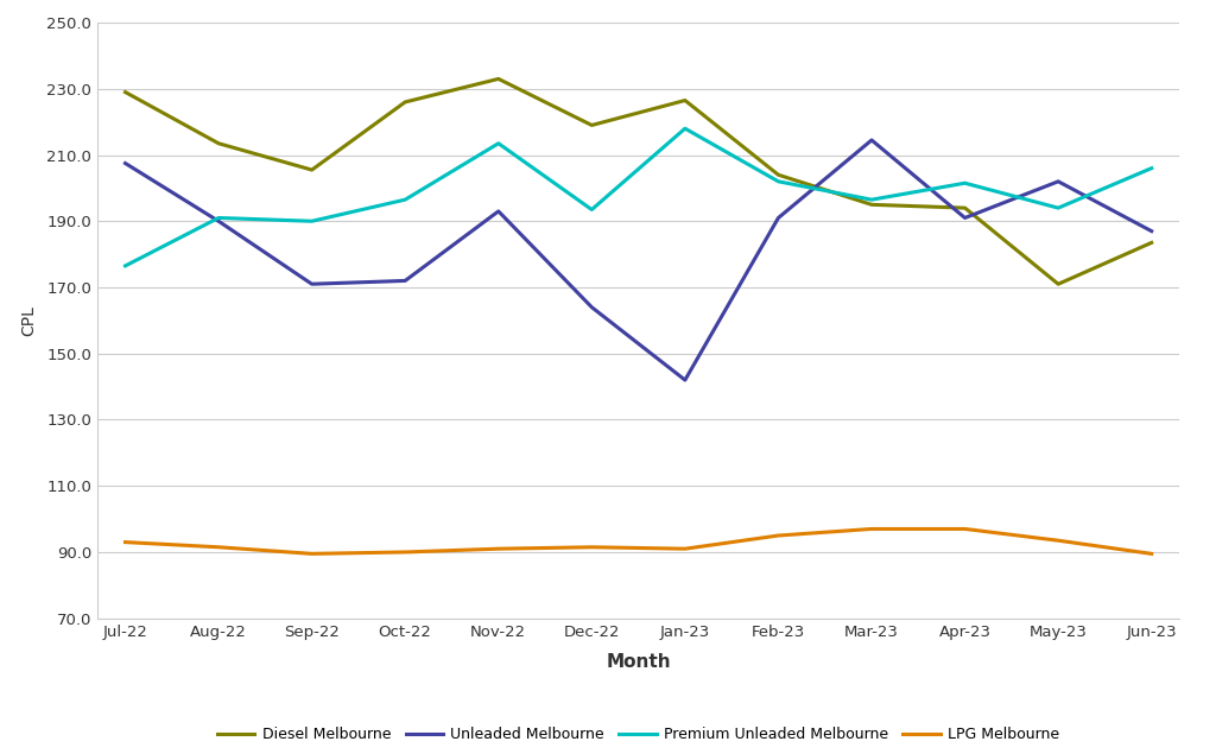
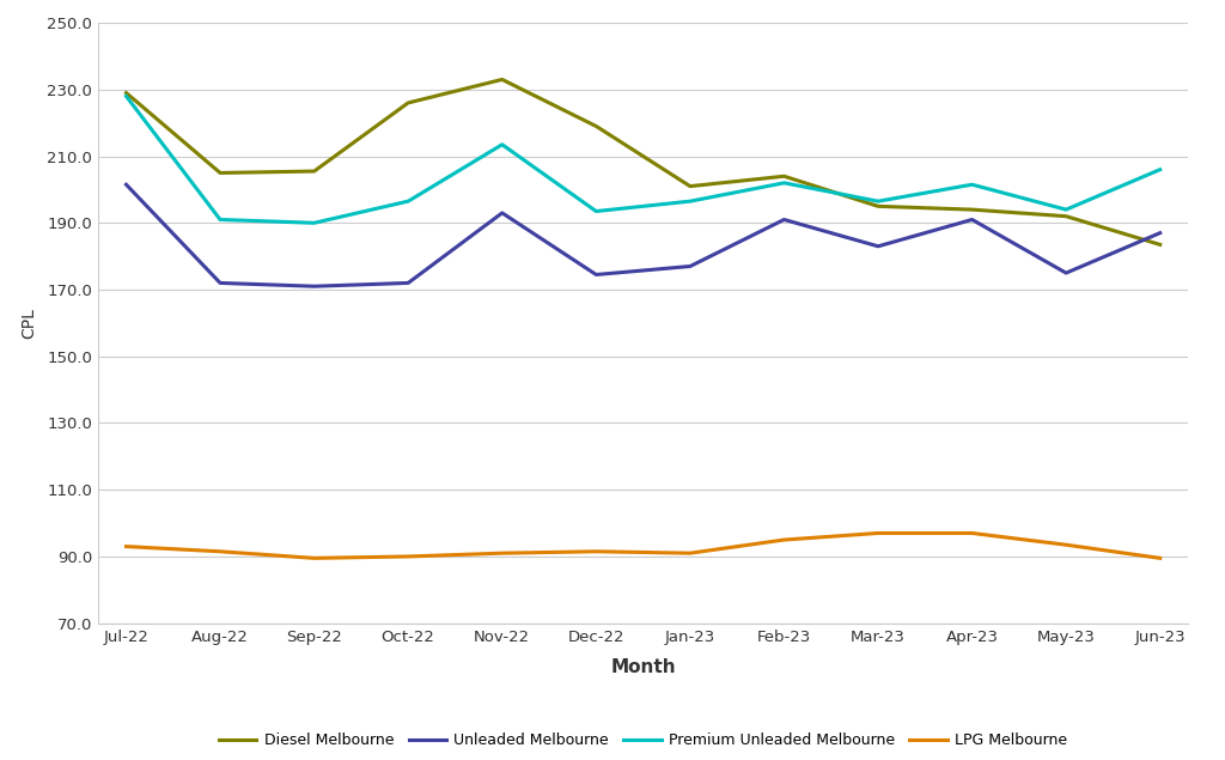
Unleaded Melbourne/Jul-22: 207.5 -> 201.5
Premium Unleaded Melbourne/Jul-22: 176.5 -> 228.0
Diesel Melbourne/Aug-22: 213.5 -> 205.0
Unleaded Melbourne/Aug-22: 190.0 -> 172.0
Unleaded Melbourne/Dec-22: 164.0 -> 174.5
Diesel Melbourne/Jan-23: 226.5 -> 201.0
Unleaded Melbourne/Jan-23: 142.0 -> 177.0
Premium Unleaded Melbourne/Jan-23: 218.0 -> 196.5
Unleaded Melbourne/Mar-23: 214.5 -> 183.0
Diesel Melbourne/May-23: 171.0 -> 192.0
Unleaded Melbourne/May-23: 202.0 -> 175.0
